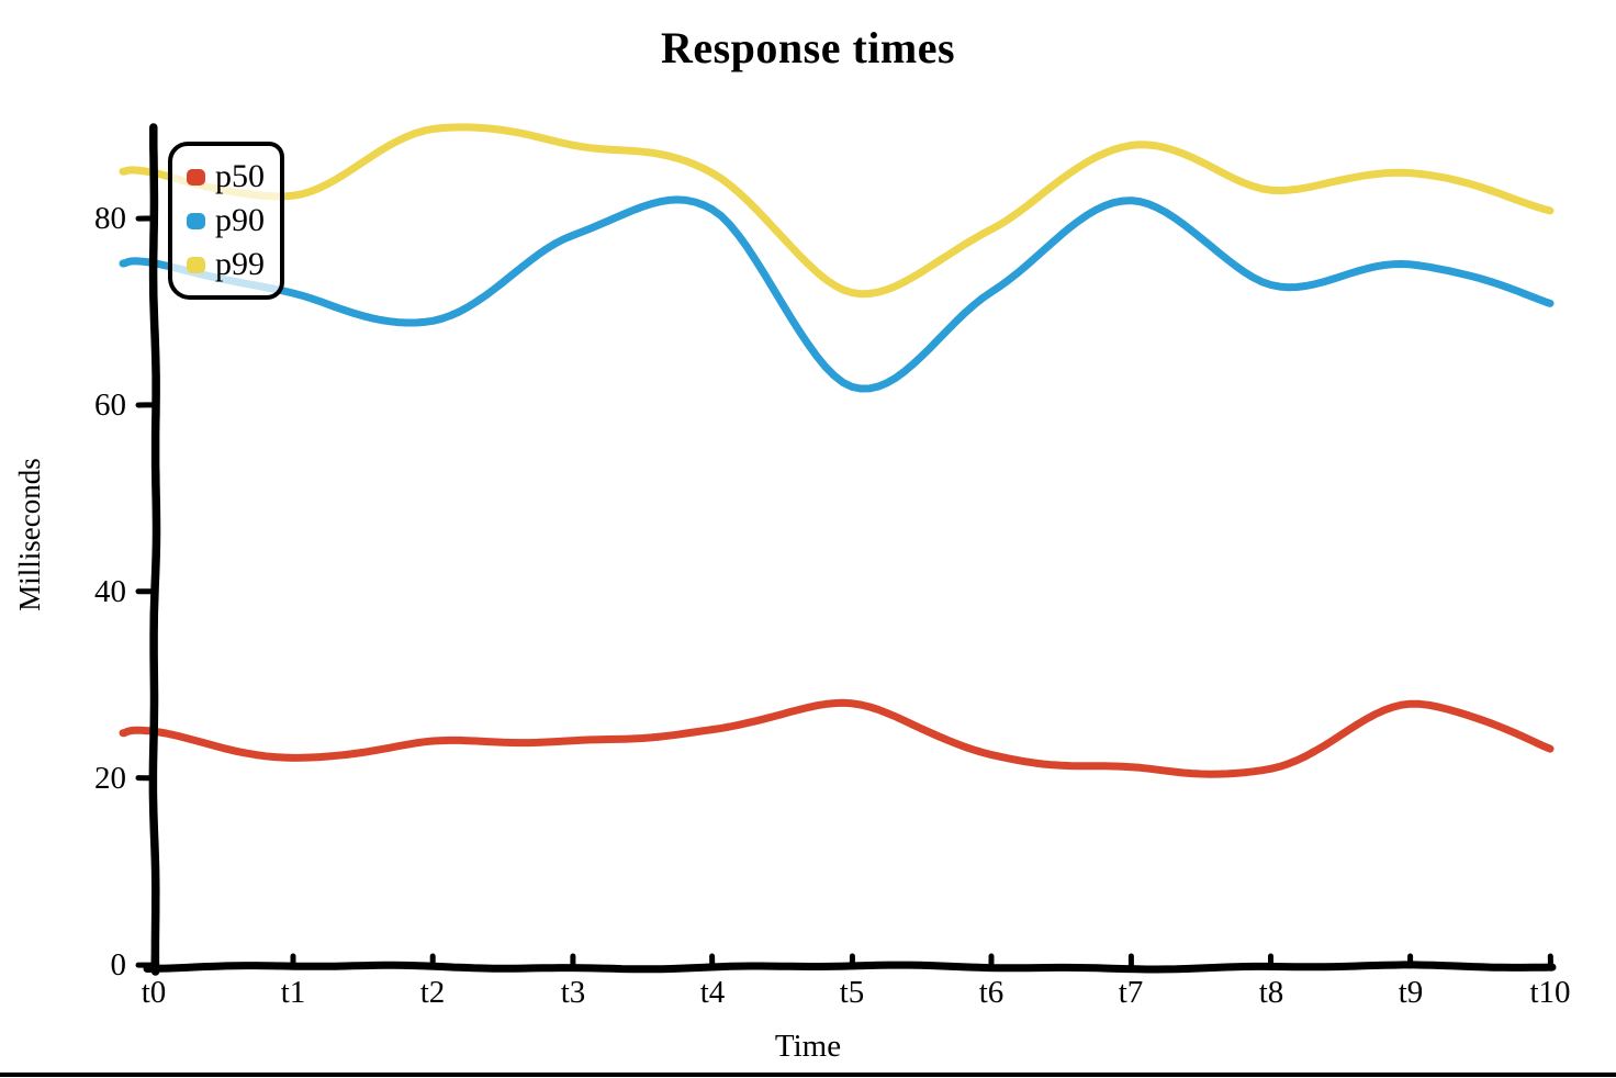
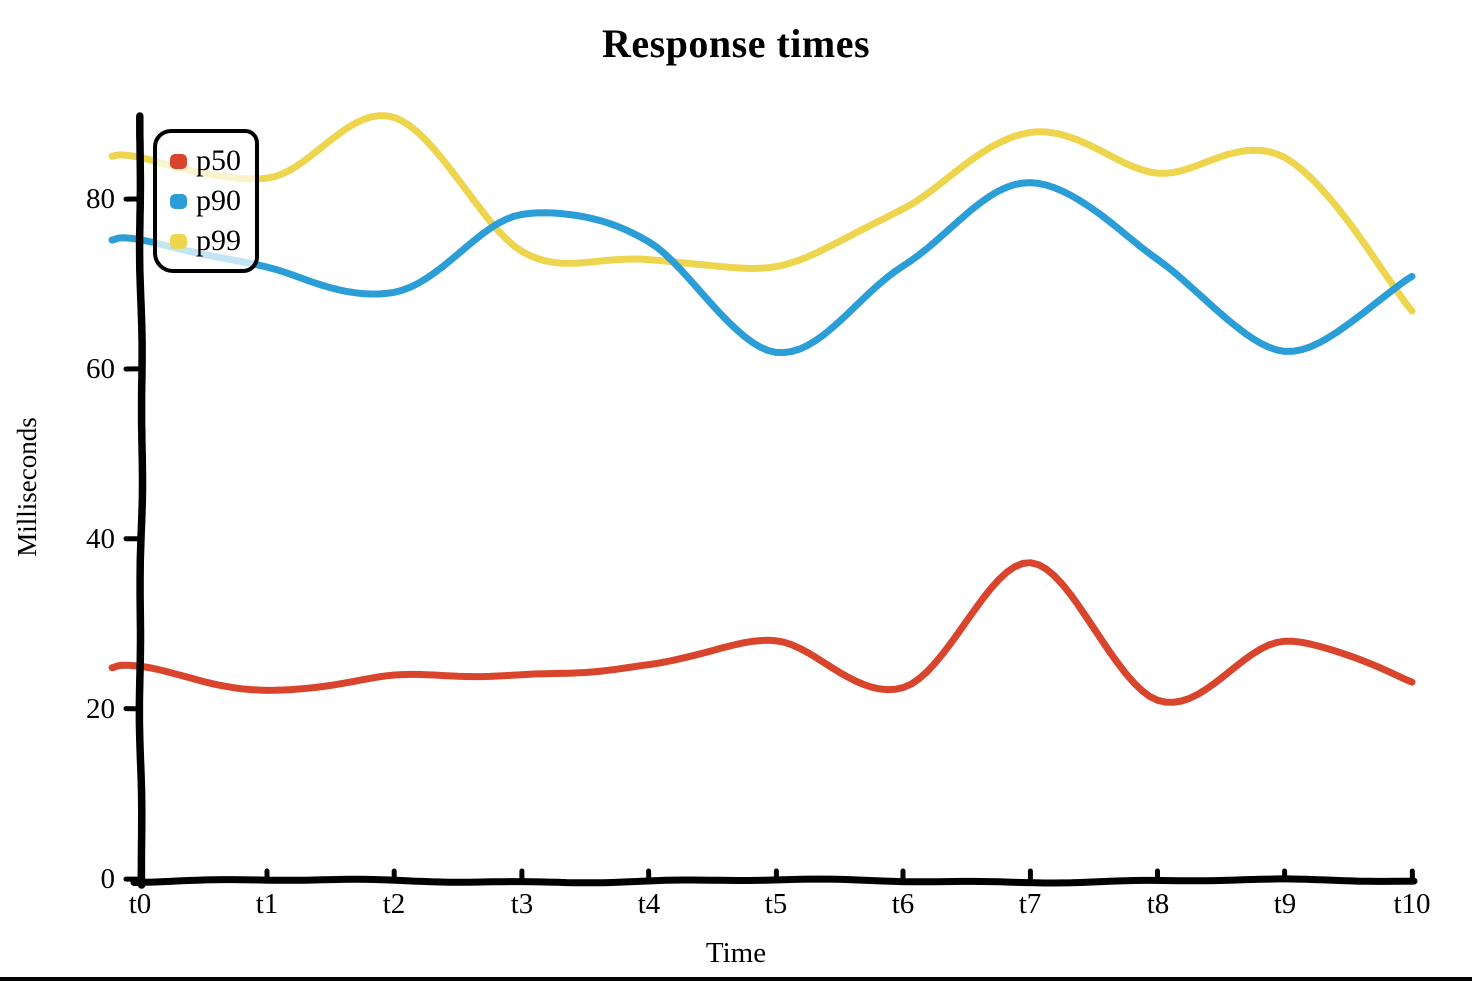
p99/t3: 88 -> 74
p90/t4: 81 -> 75
p99/t4: 85 -> 73
p50/t7: 21 -> 37
p90/t9: 75 -> 62
p99/t10: 81 -> 67
